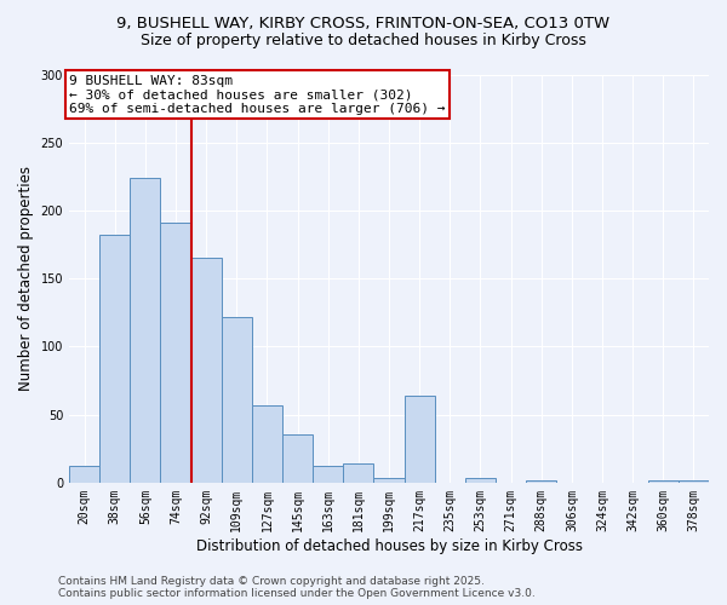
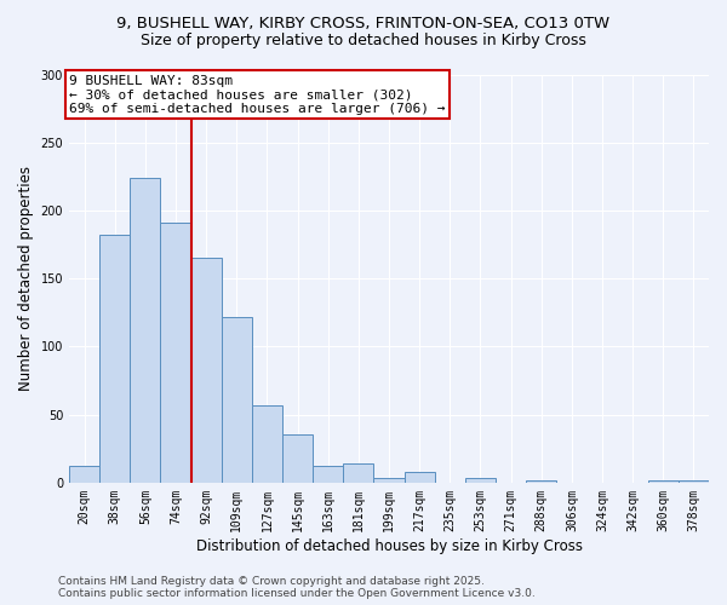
217sqm: 64 -> 8
